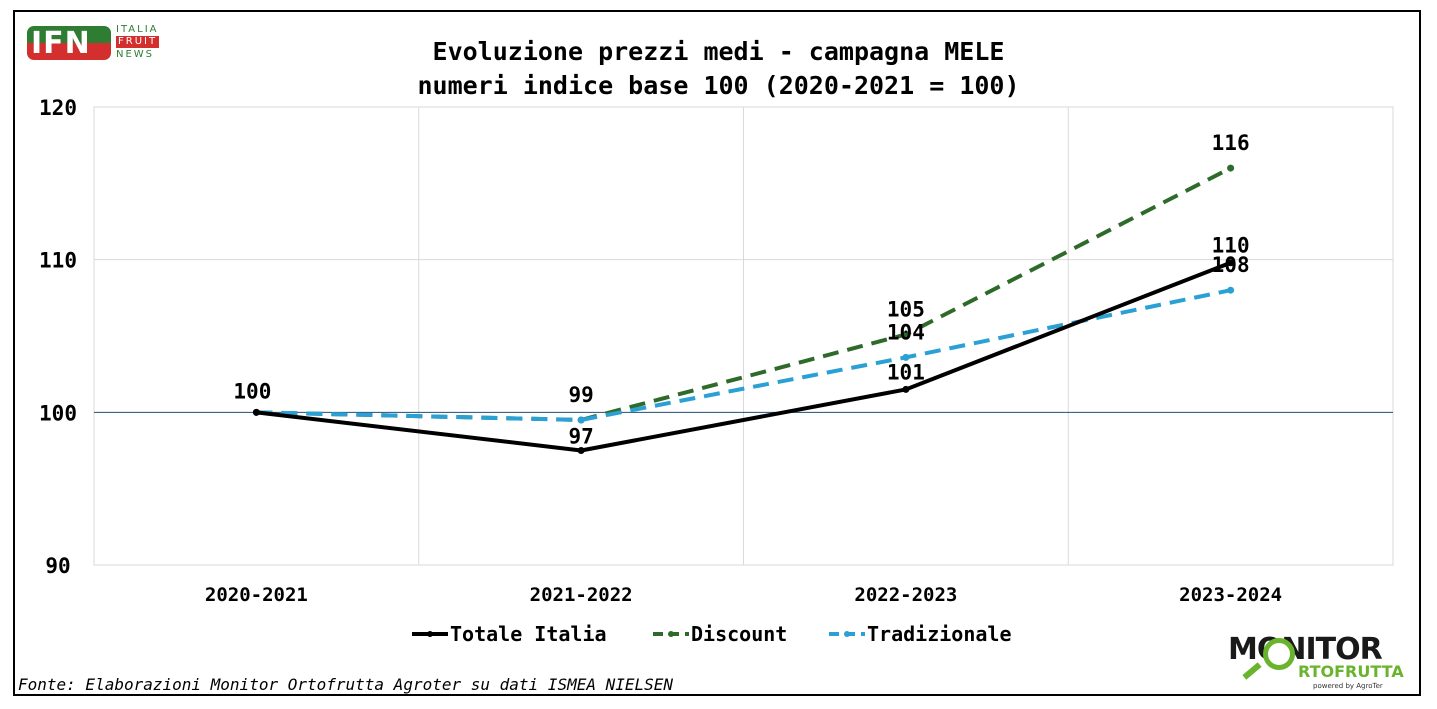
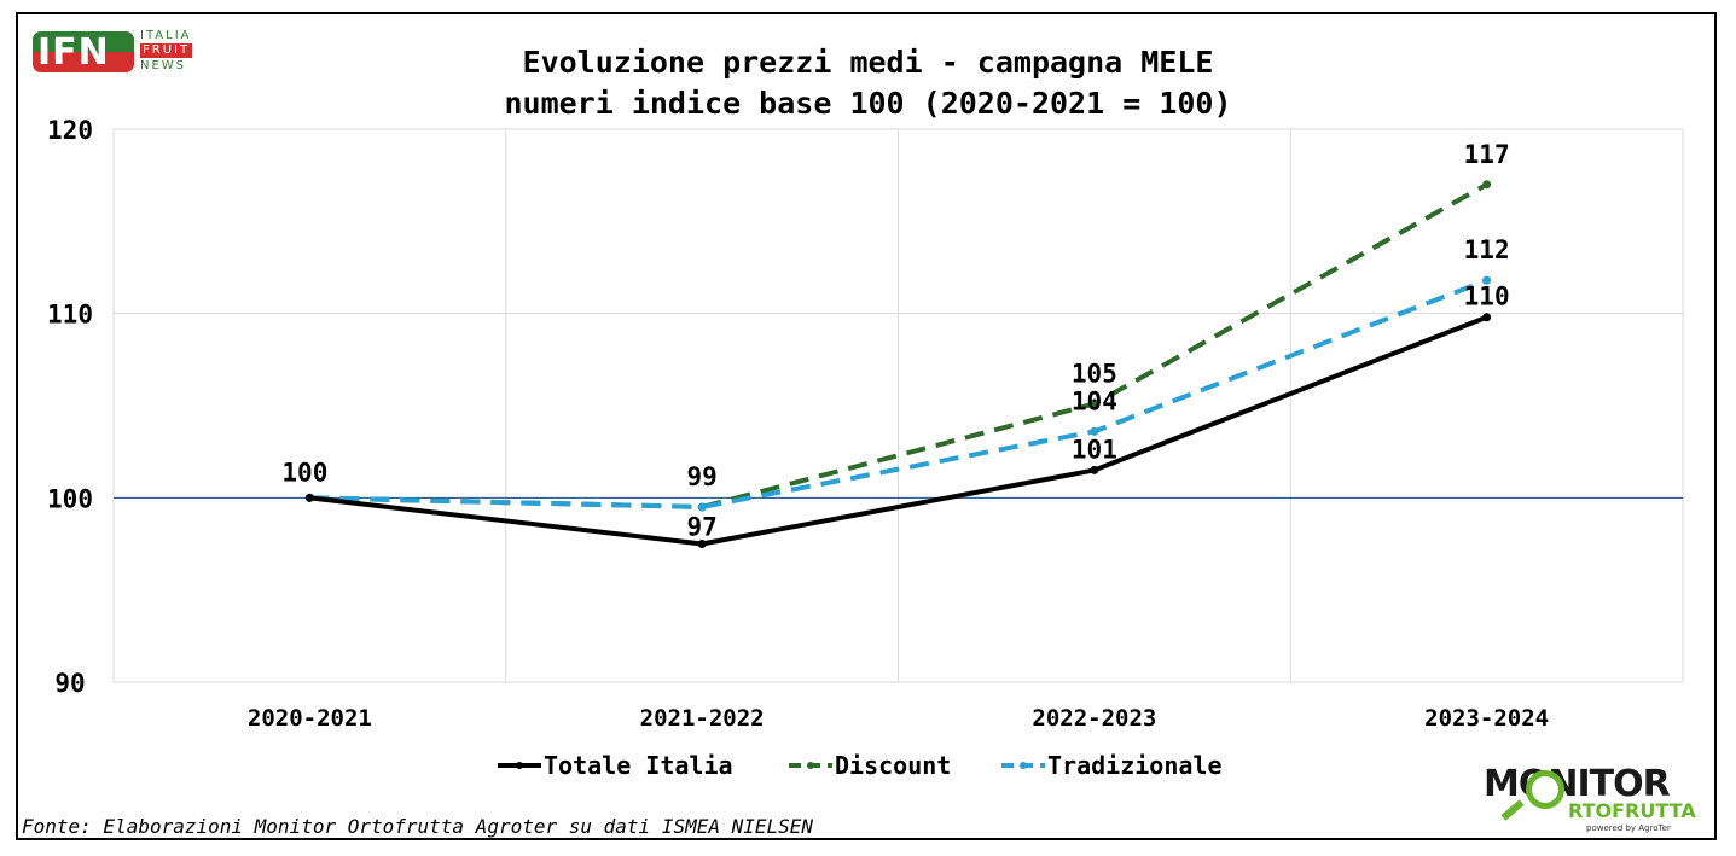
Discount/2023-2024: 116 -> 117
Tradizionale/2023-2024: 108 -> 112
